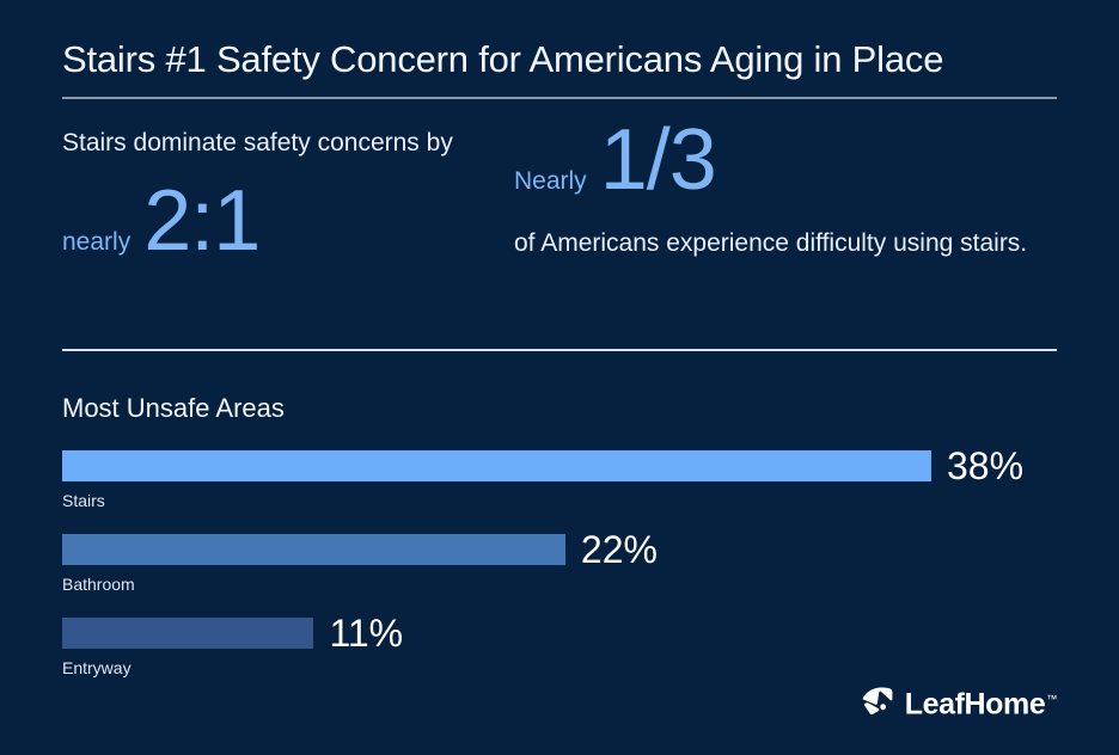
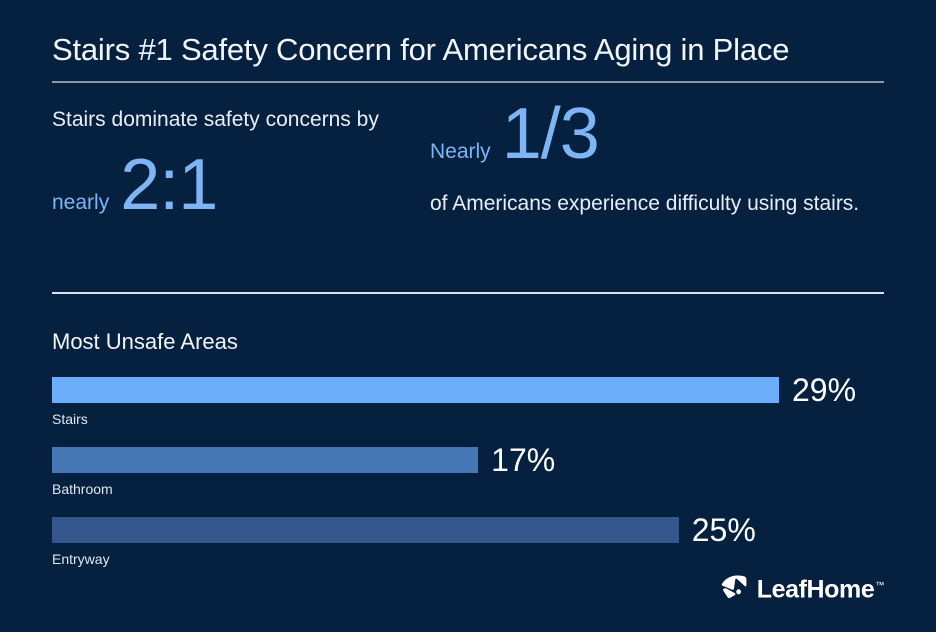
Stairs: 38% -> 29%
Bathroom: 22% -> 17%
Entryway: 11% -> 25%
